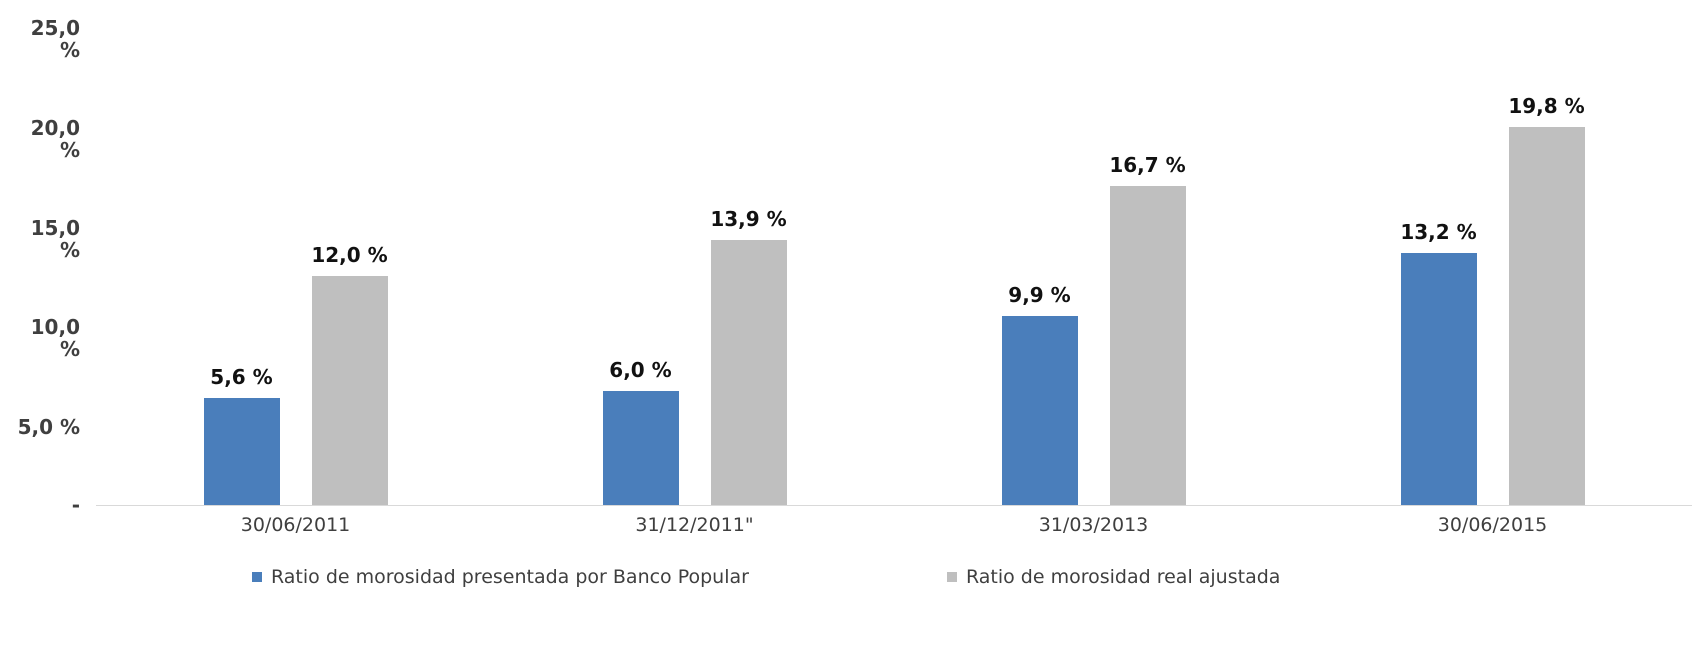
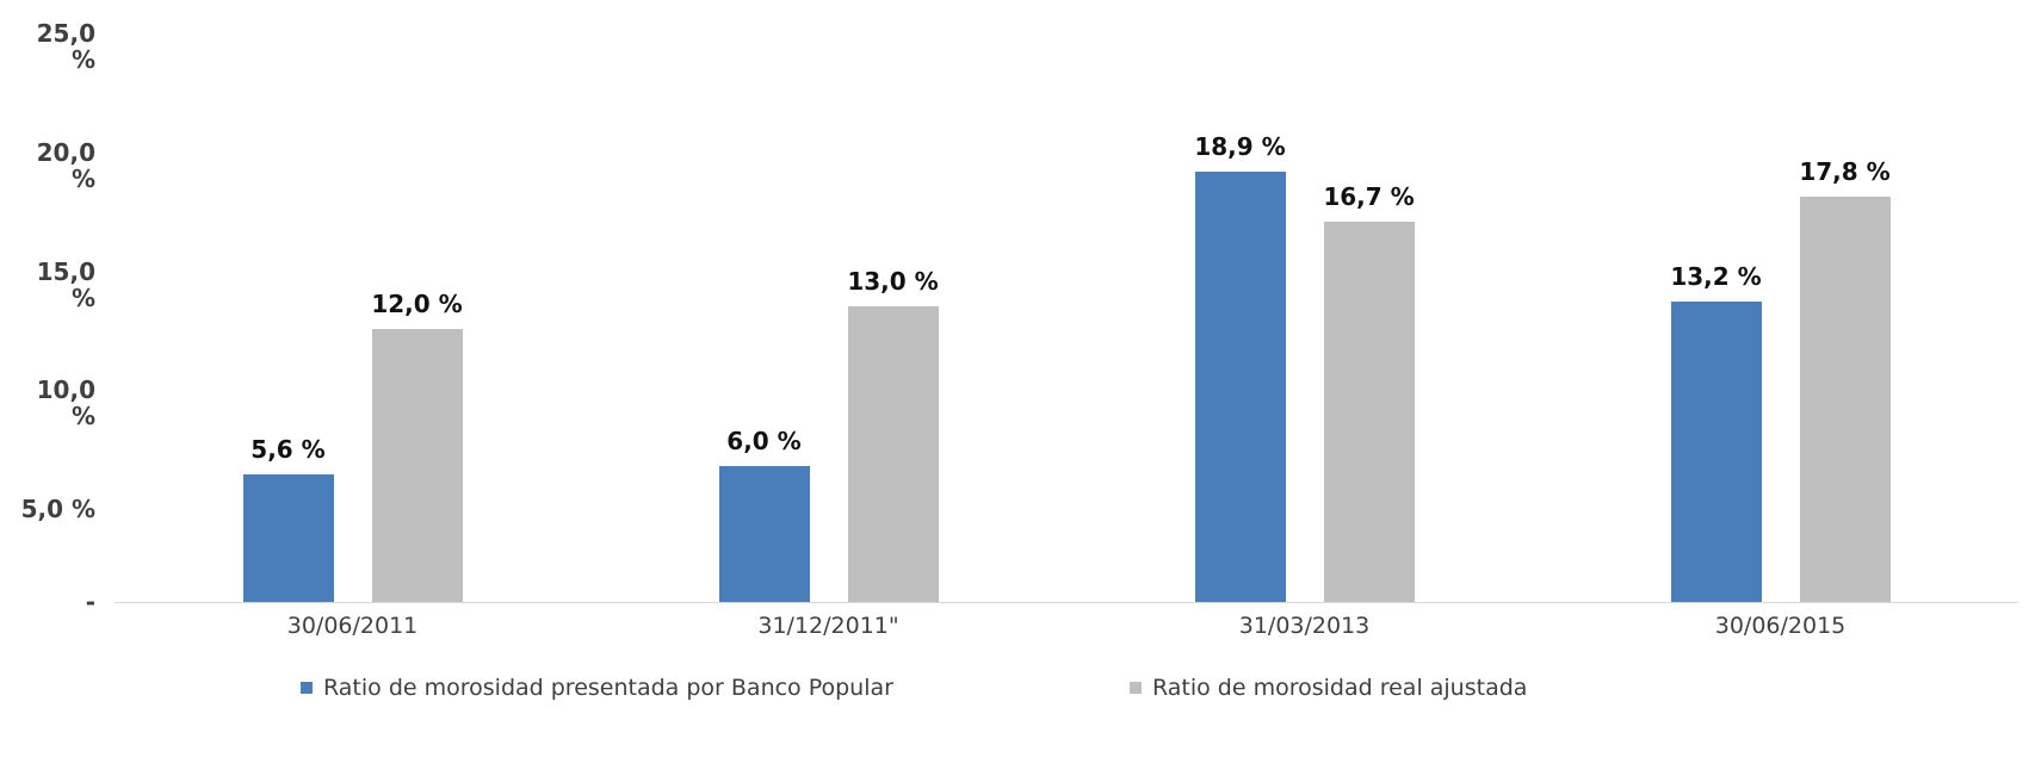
Ratio de morosidad real ajustada/31/12/2011": 13,9 -> 13,0
Ratio de morosidad presentada por Banco Popular/31/03/2013: 9,9 -> 18,9
Ratio de morosidad real ajustada/30/06/2015: 19,8 -> 17,8
